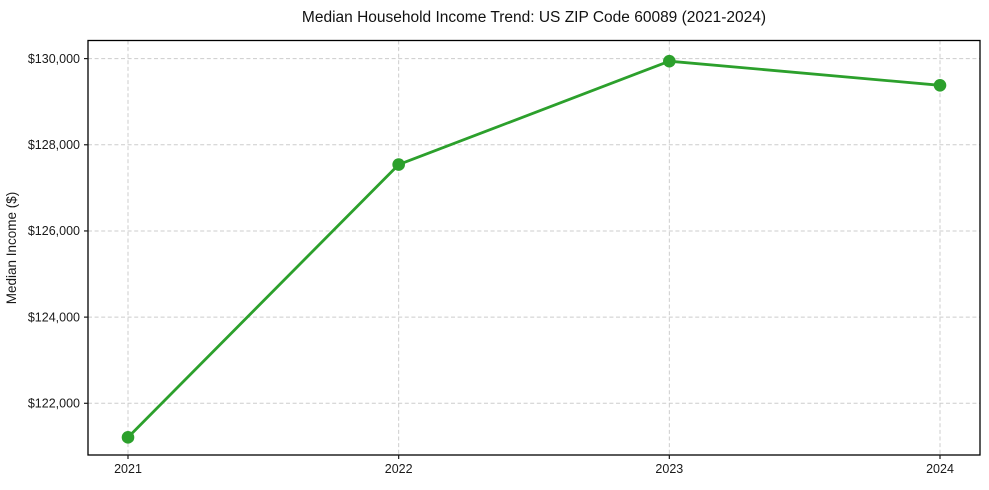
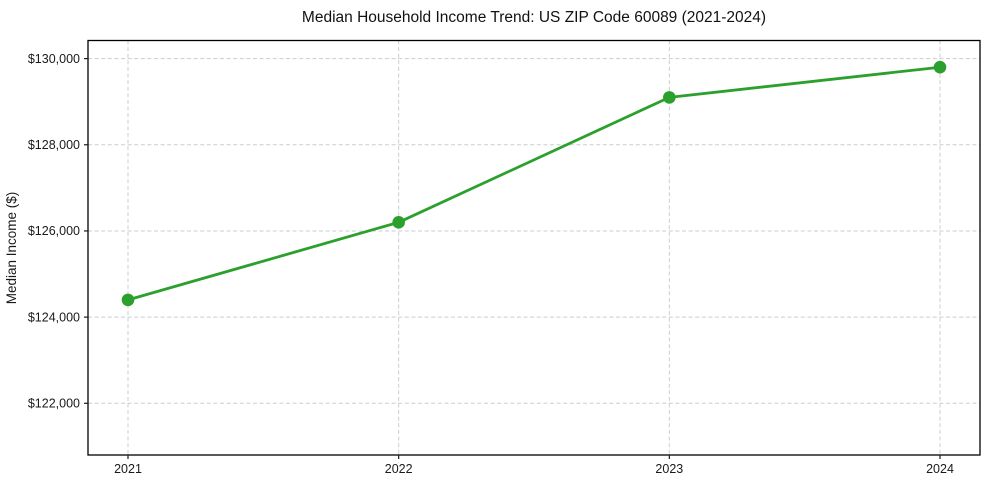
2021: $121200 -> $124400
2022: $127500 -> $126200
2023: $129900 -> $129100
2024: $129400 -> $129800
